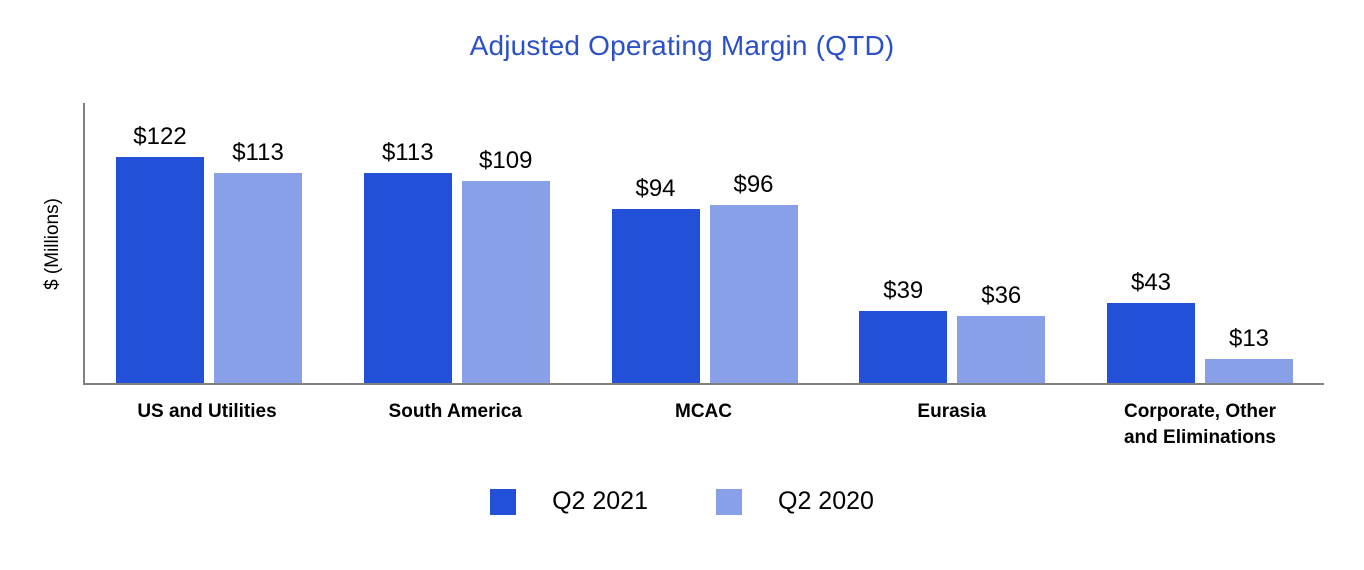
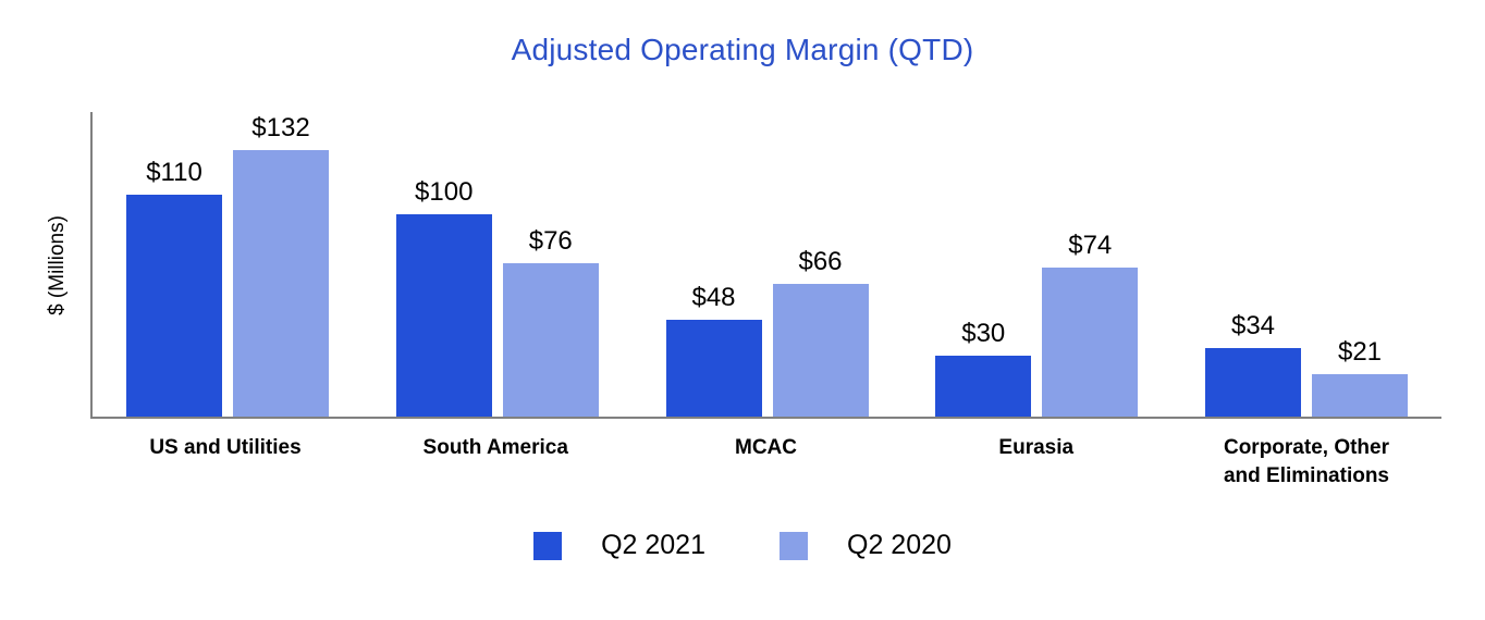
Q2 2021/US and Utilities: $122 -> $110
Q2 2020/US and Utilities: $113 -> $132
Q2 2021/South America: $113 -> $100
Q2 2020/South America: $109 -> $76
Q2 2021/MCAC: $94 -> $48
Q2 2020/MCAC: $96 -> $66
Q2 2021/Eurasia: $39 -> $30
Q2 2020/Eurasia: $36 -> $74
Q2 2021/Corporate, Other and Eliminations: $43 -> $34
Q2 2020/Corporate, Other and Eliminations: $13 -> $21
